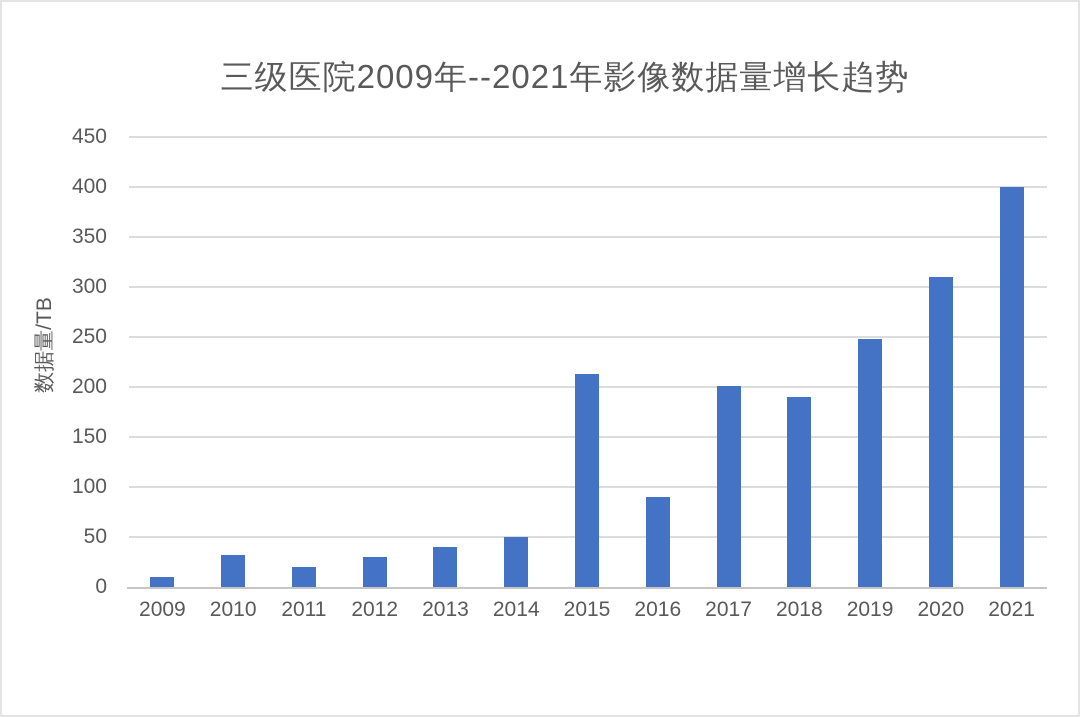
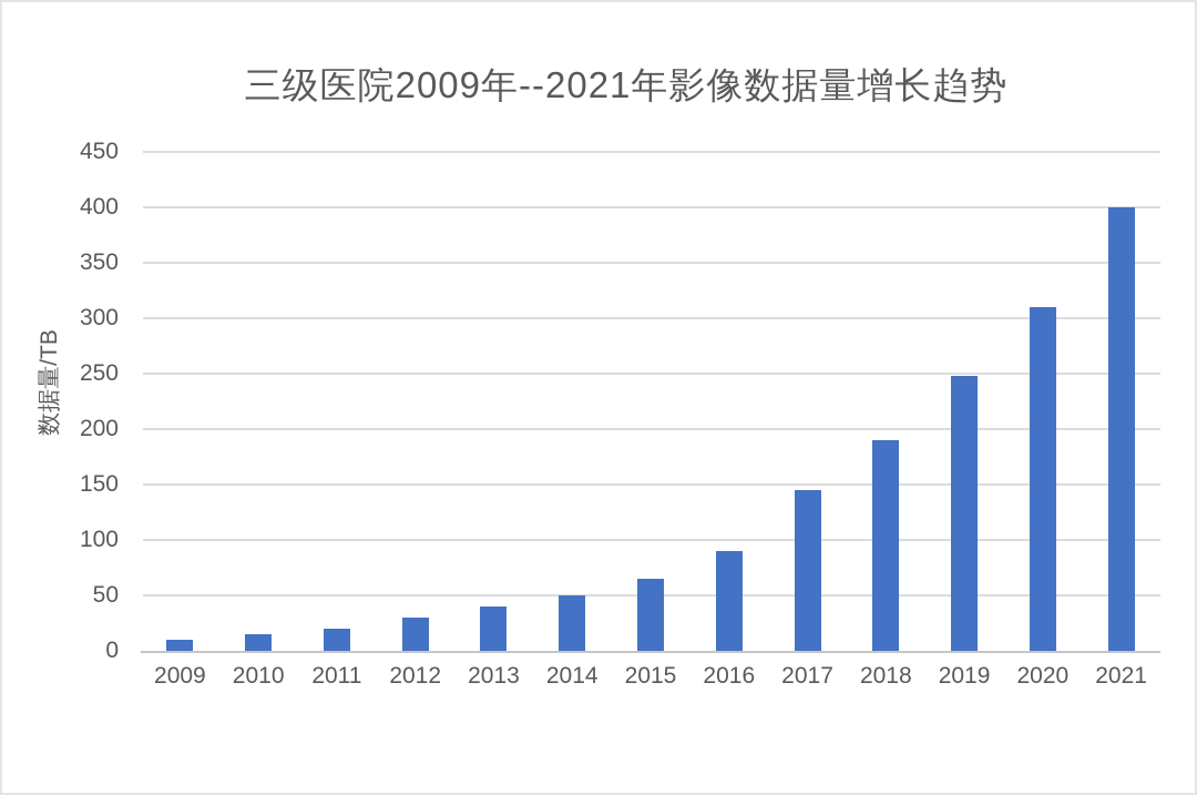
2010: 32 -> 15
2015: 213 -> 65
2017: 201 -> 145
